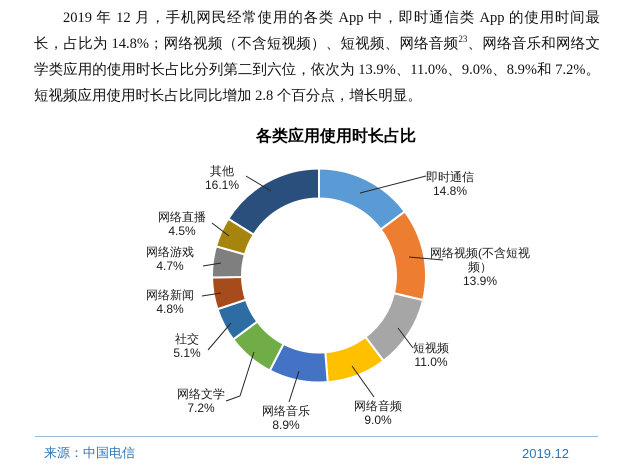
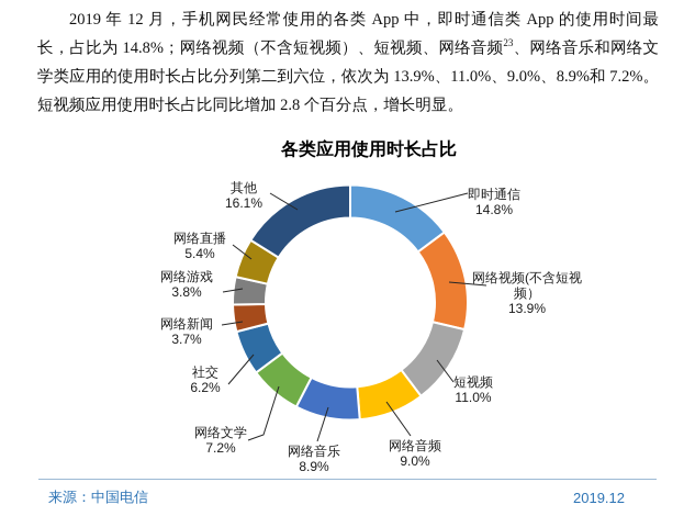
社交: 5.1% -> 6.2%
网络新闻: 4.8% -> 3.7%
网络游戏: 4.7% -> 3.8%
网络直播: 4.5% -> 5.4%
